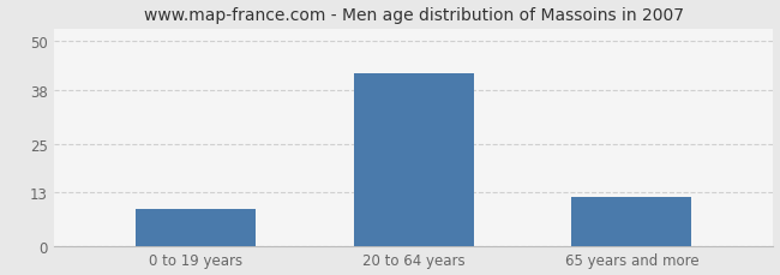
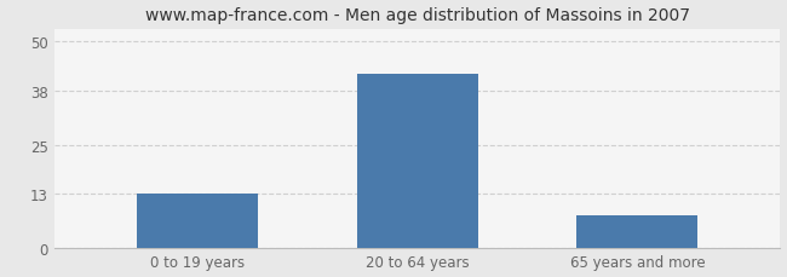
0 to 19 years: 9 -> 13
65 years and more: 12 -> 8
